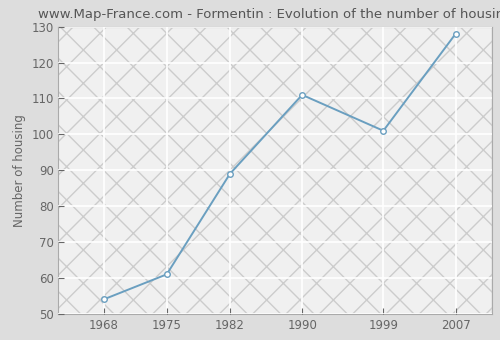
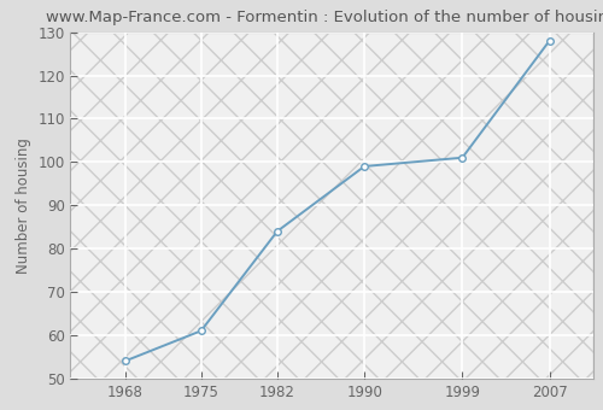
1982: 89 -> 84
1990: 111 -> 99
